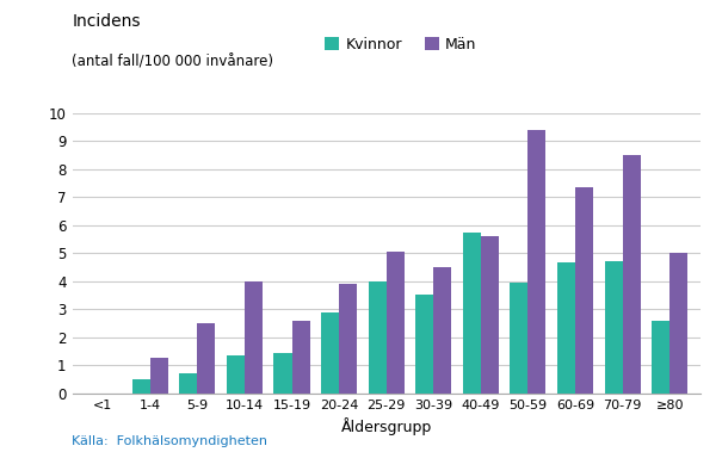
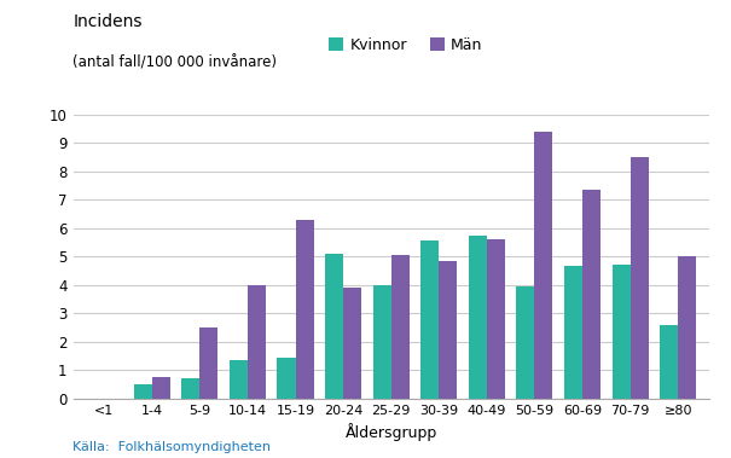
Män/1-4: 1.25 -> 0.75
Män/15-19: 2.60 -> 6.30
Kvinnor/20-24: 2.90 -> 5.10
Kvinnor/30-39: 3.50 -> 5.55
Män/30-39: 4.50 -> 4.85
